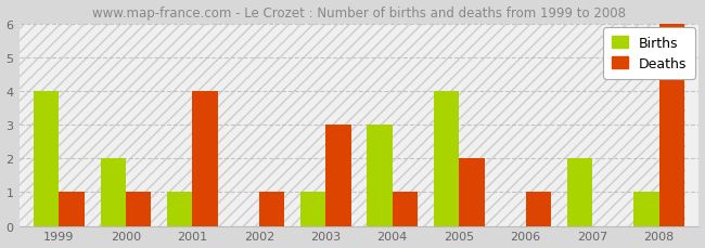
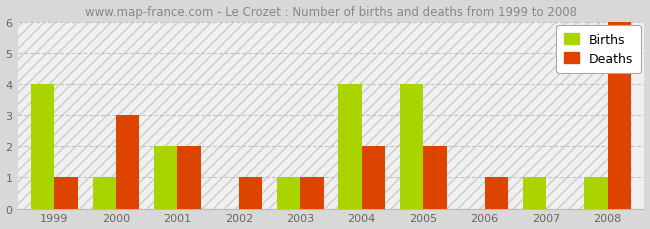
Births/2000: 2 -> 1
Deaths/2000: 1 -> 3
Births/2001: 1 -> 2
Deaths/2001: 4 -> 2
Deaths/2003: 3 -> 1
Births/2004: 3 -> 4
Deaths/2004: 1 -> 2
Births/2007: 2 -> 1
